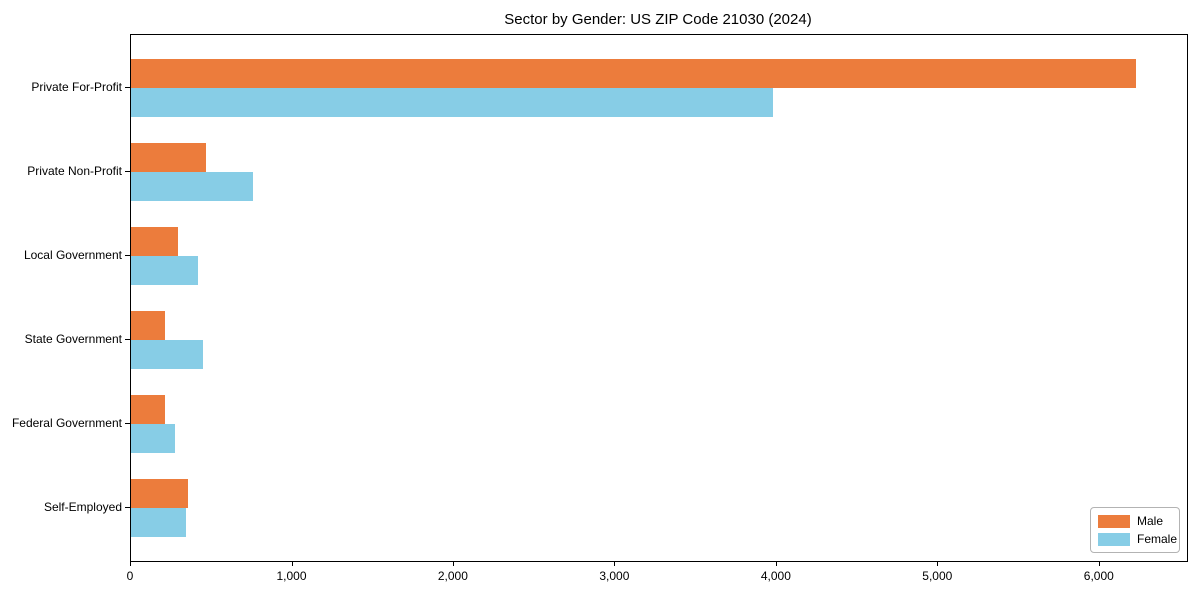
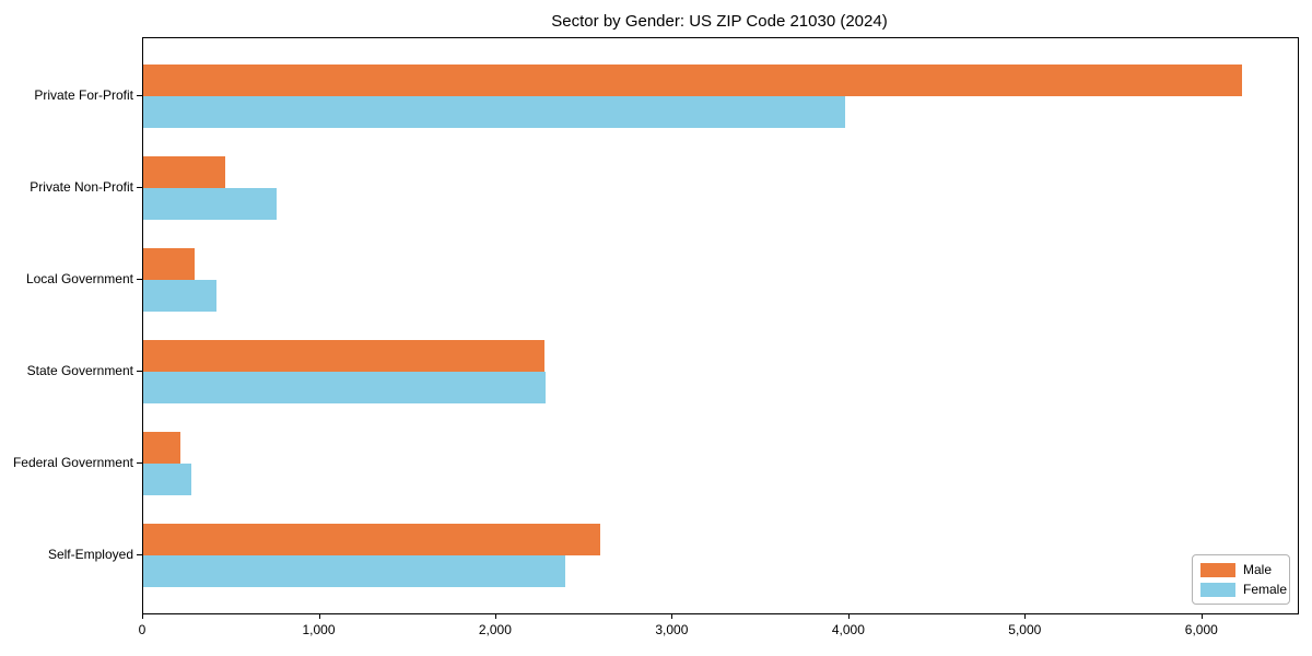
Male/State Government: 210 -> 2270
Female/State Government: 440 -> 2280
Male/Self-Employed: 350 -> 2590
Female/Self-Employed: 340 -> 2390
